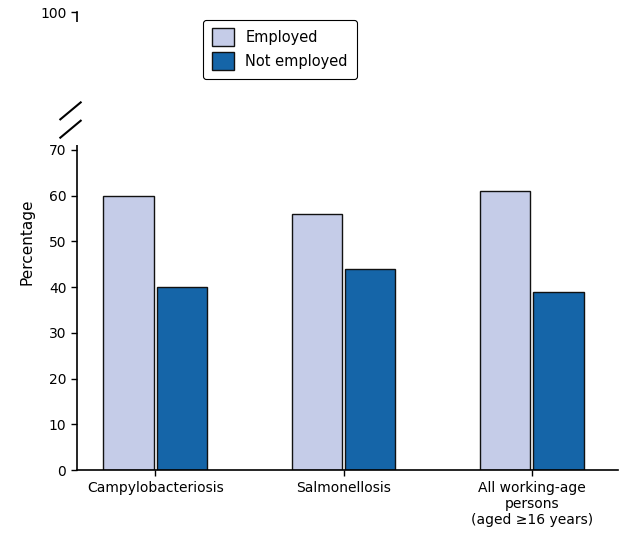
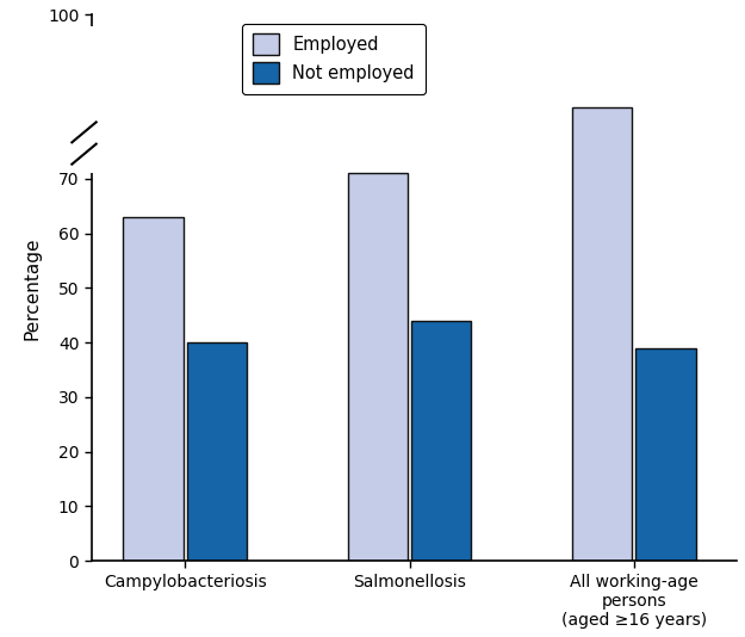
Employed/Campylobacteriosis: 60 -> 63
Employed/Salmonellosis: 56 -> 71
Employed/All working-age persons (aged ≥16 years): 61 -> 83
